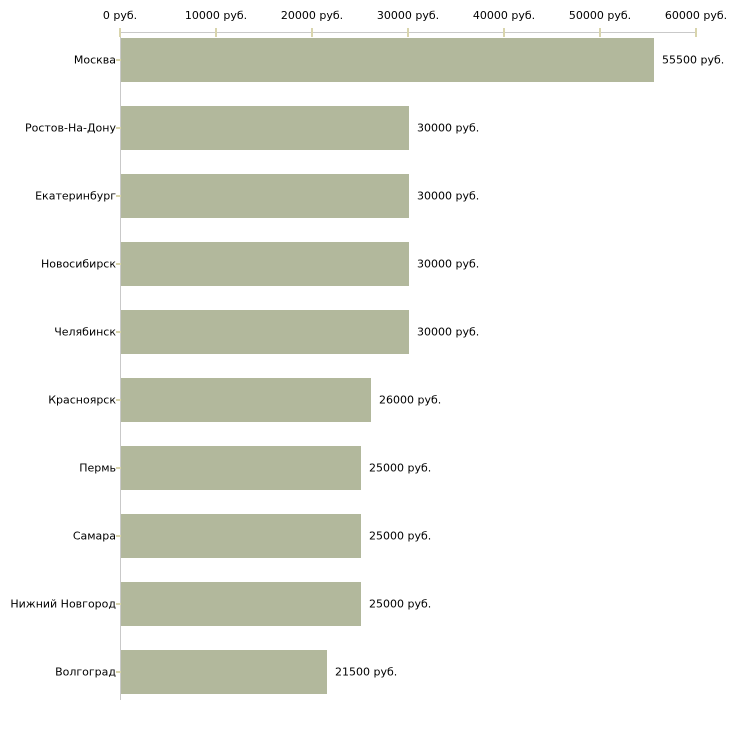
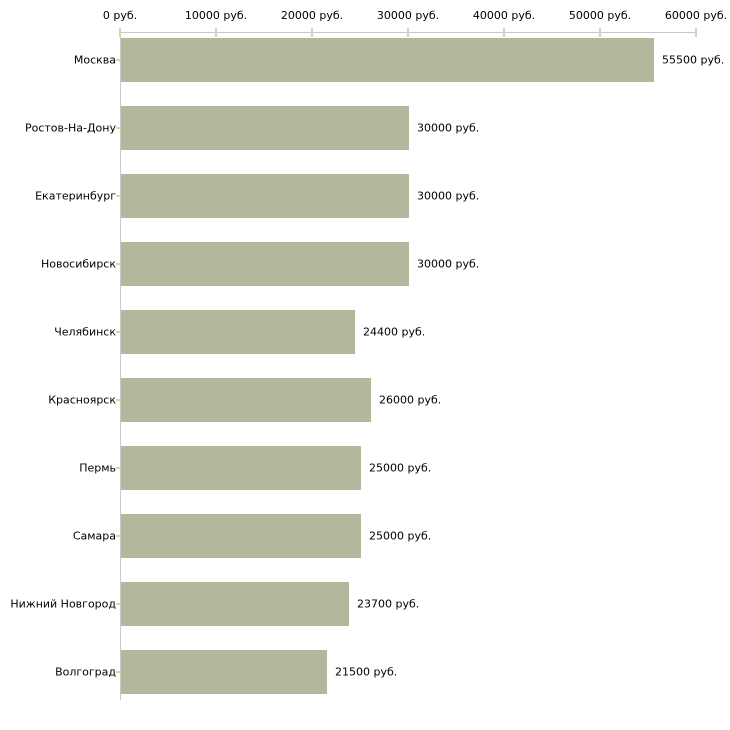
Челябинск: 30000 -> 24400
Нижний Новгород: 25000 -> 23700
